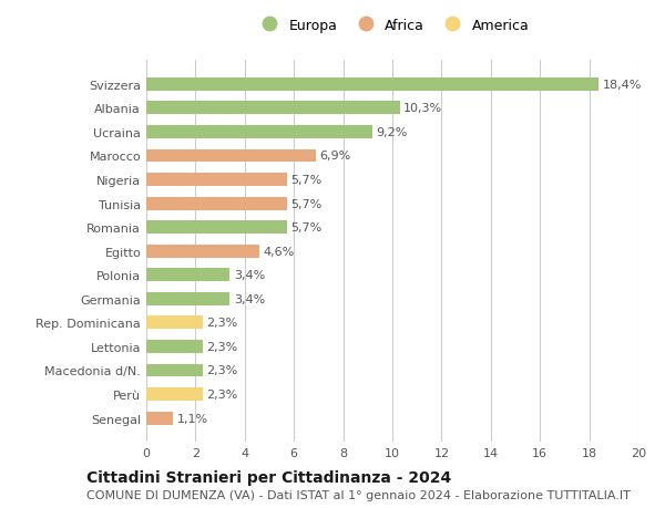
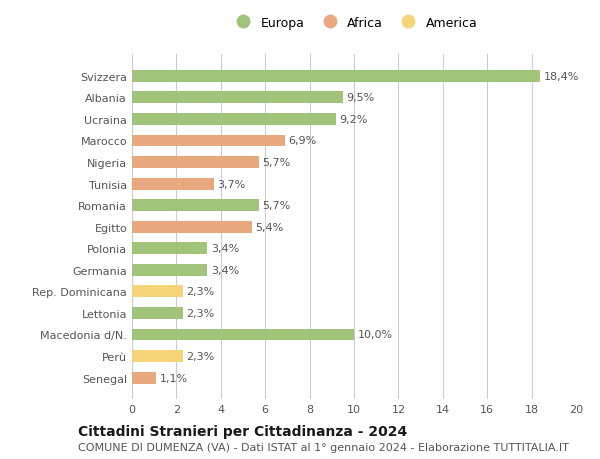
Albania: 10,3% -> 9,5%
Tunisia: 5,7% -> 3,7%
Egitto: 4,6% -> 5,4%
Macedonia d/N.: 2,3% -> 10,0%
